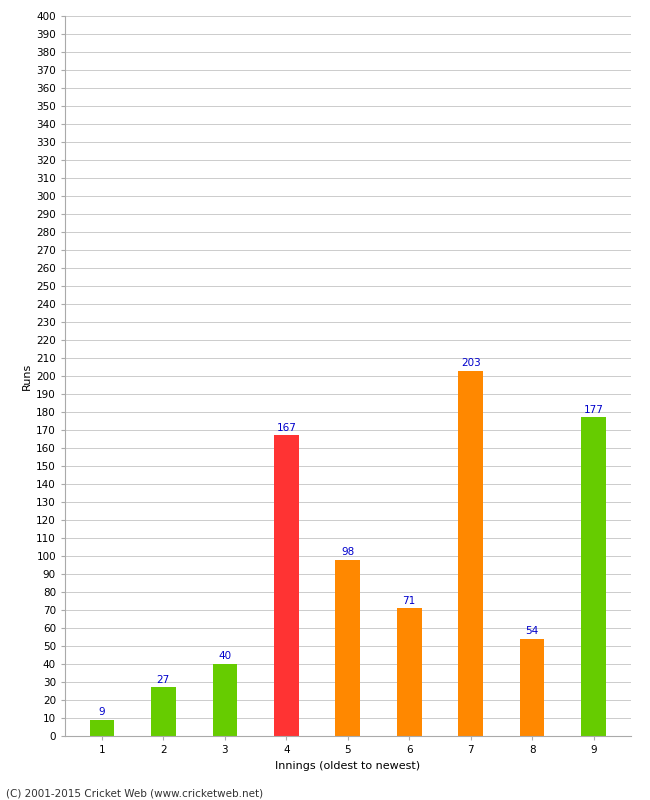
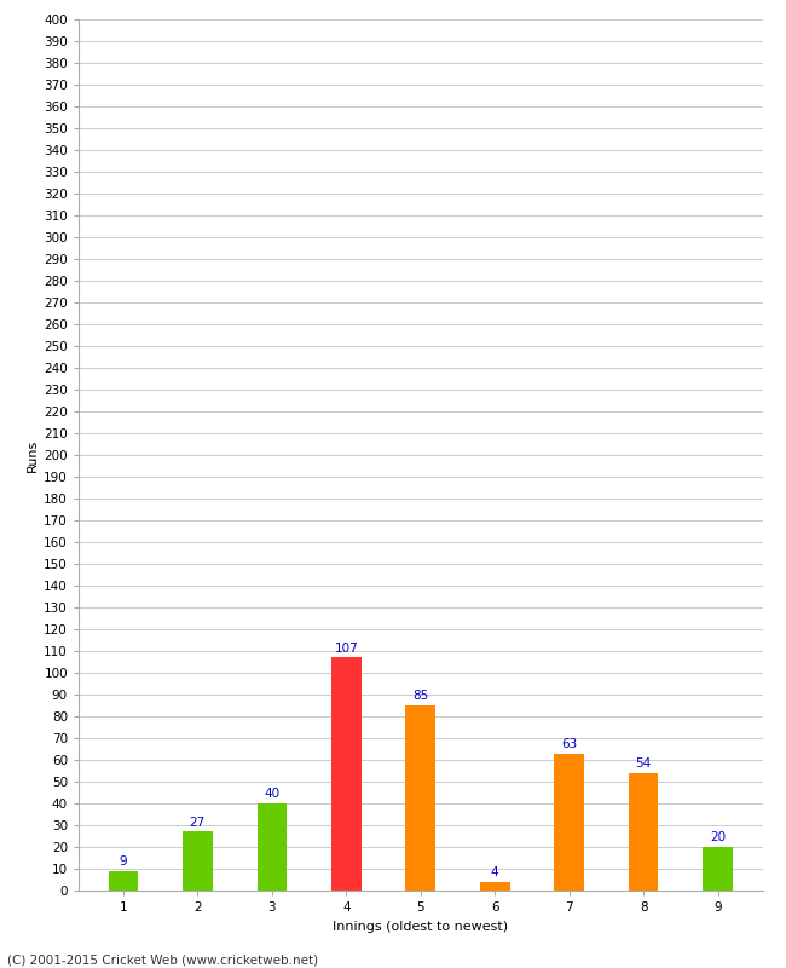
4: 167 -> 107
5: 98 -> 85
6: 71 -> 4
7: 203 -> 63
9: 177 -> 20
